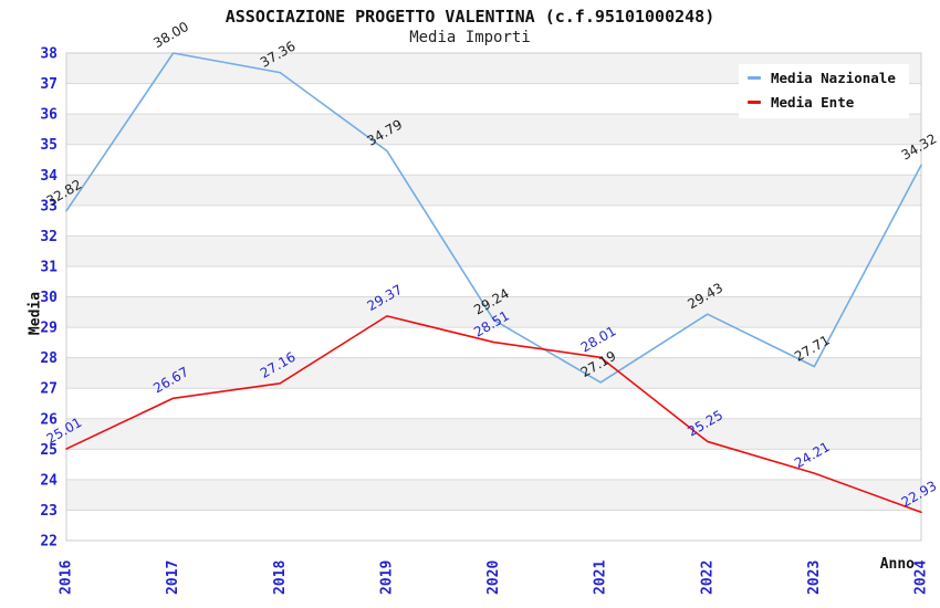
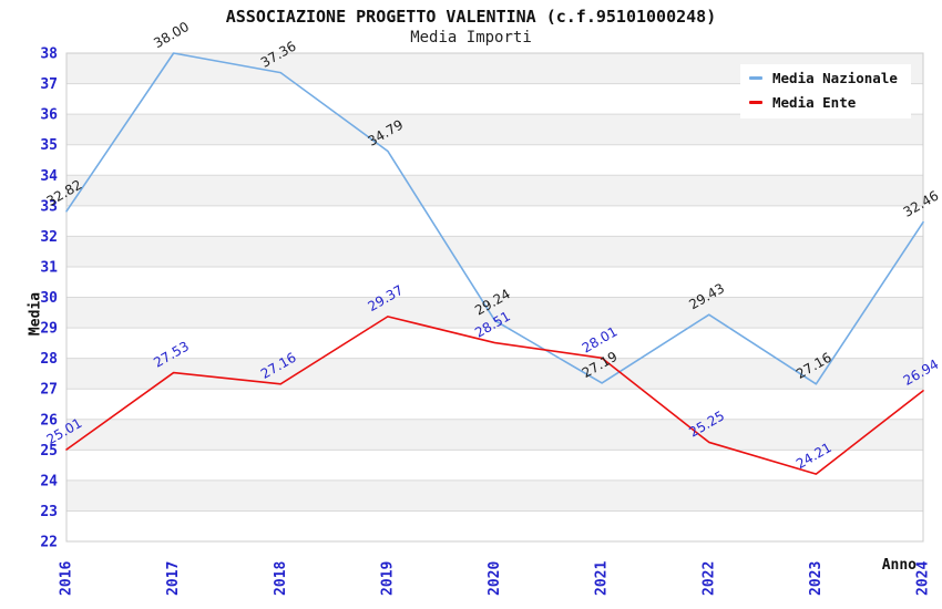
Media Ente/2017: 26.67 -> 27.53
Media Nazionale/2023: 27.71 -> 27.16
Media Nazionale/2024: 34.32 -> 32.46
Media Ente/2024: 22.93 -> 26.94
